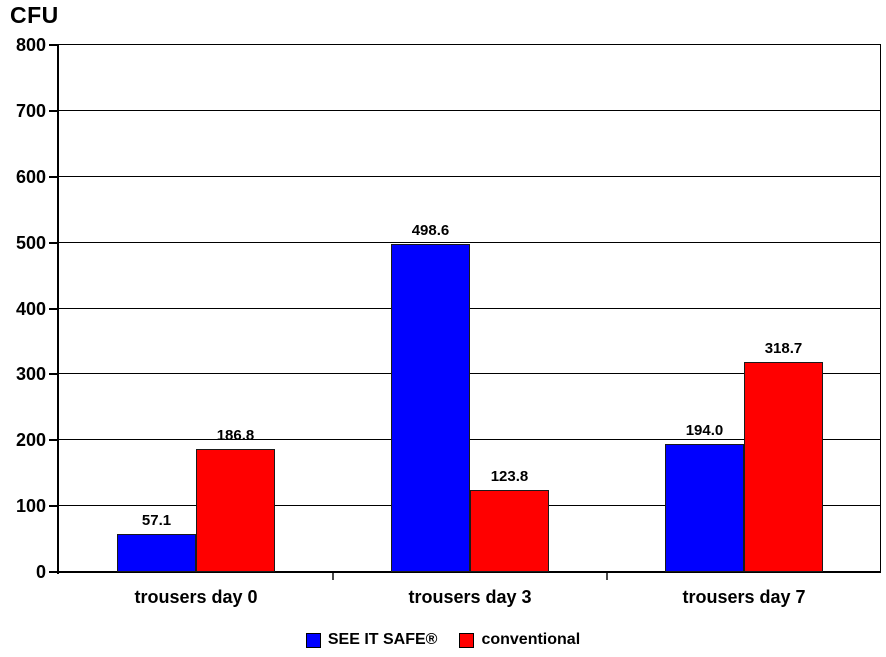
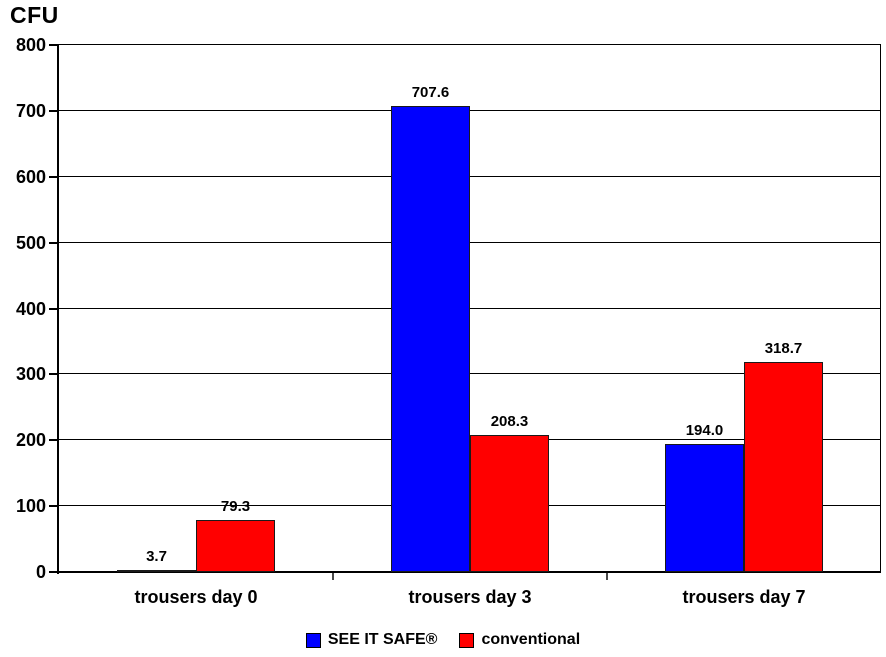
SEE IT SAFE®/trousers day 0: 57.1 -> 3.7
conventional/trousers day 0: 186.8 -> 79.3
SEE IT SAFE®/trousers day 3: 498.6 -> 707.6
conventional/trousers day 3: 123.8 -> 208.3
